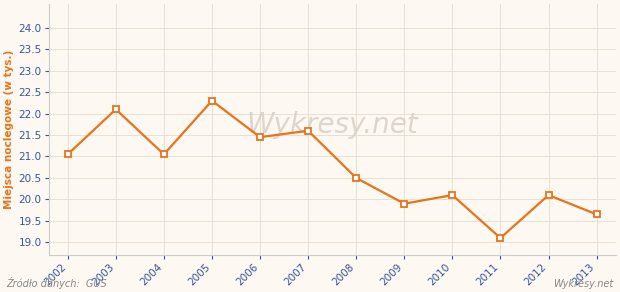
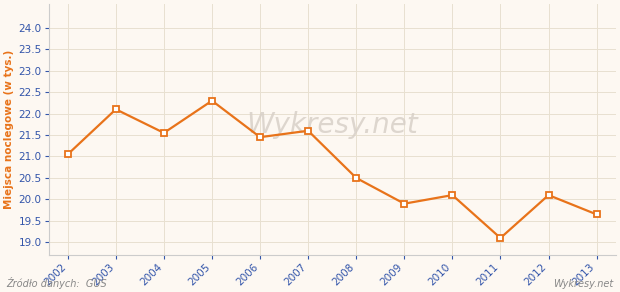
2004: 21.05 -> 21.55
